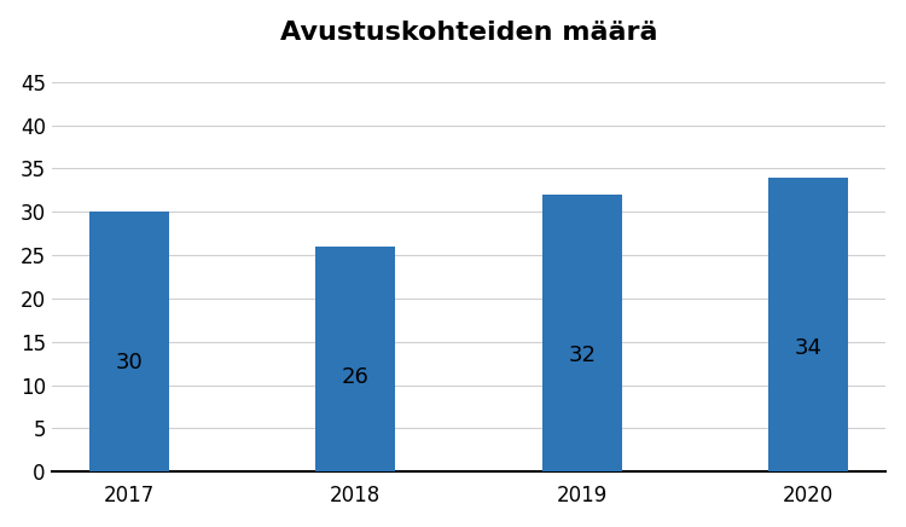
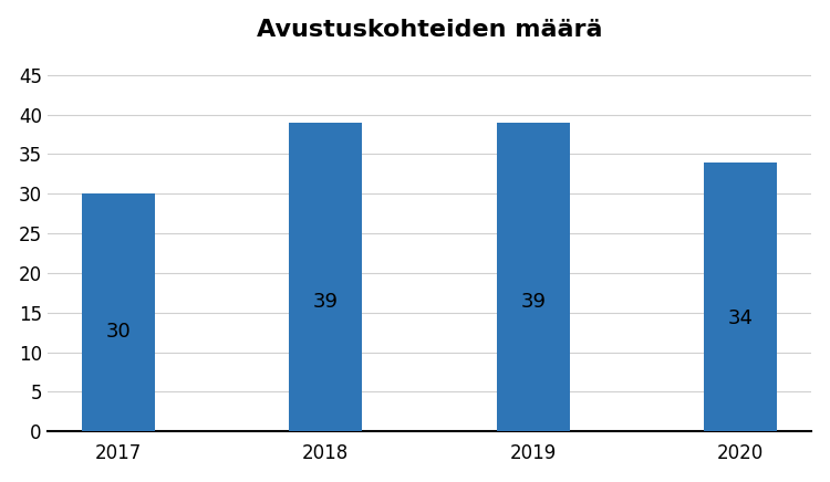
2018: 26 -> 39
2019: 32 -> 39
